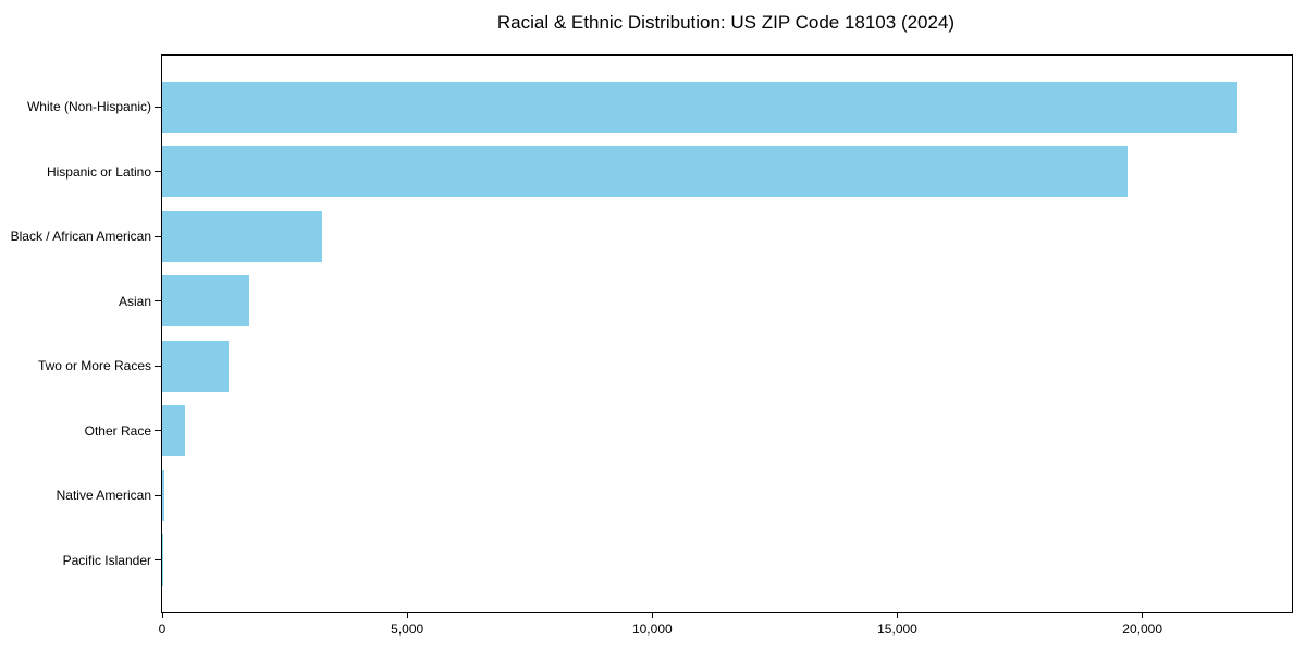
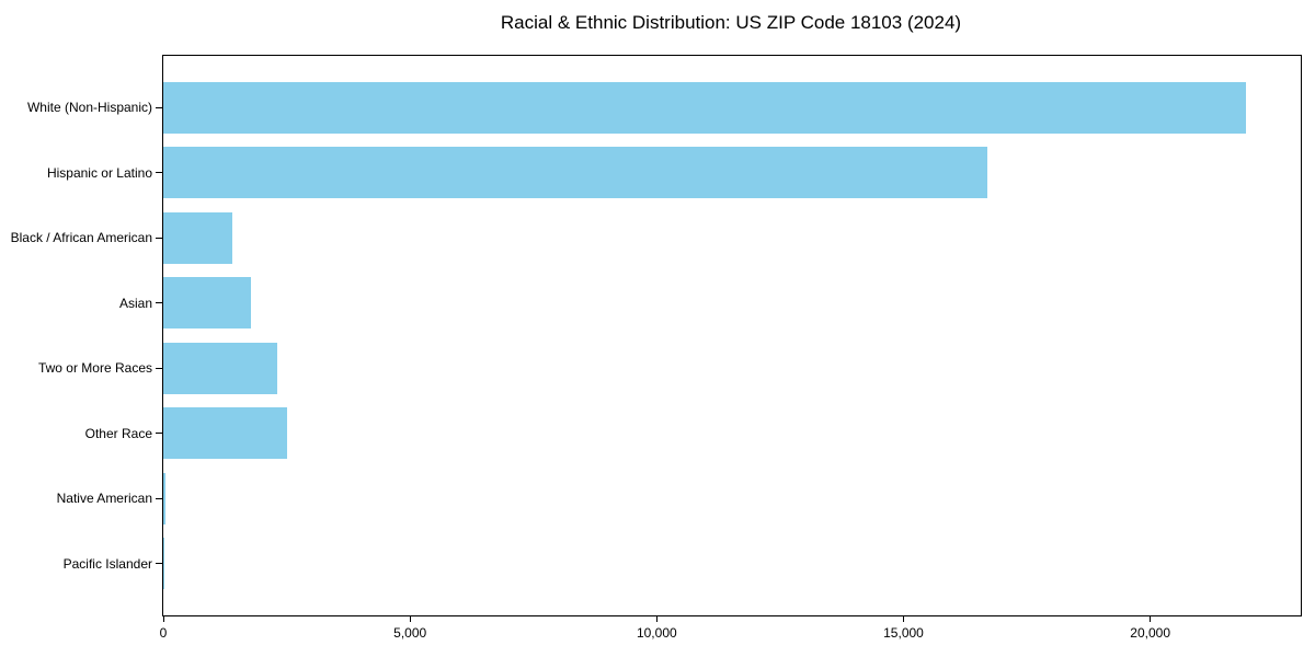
Hispanic or Latino: 19700 -> 16700
Black / African American: 3300 -> 1400
Two or More Races: 1400 -> 2300
Other Race: 500 -> 2500
